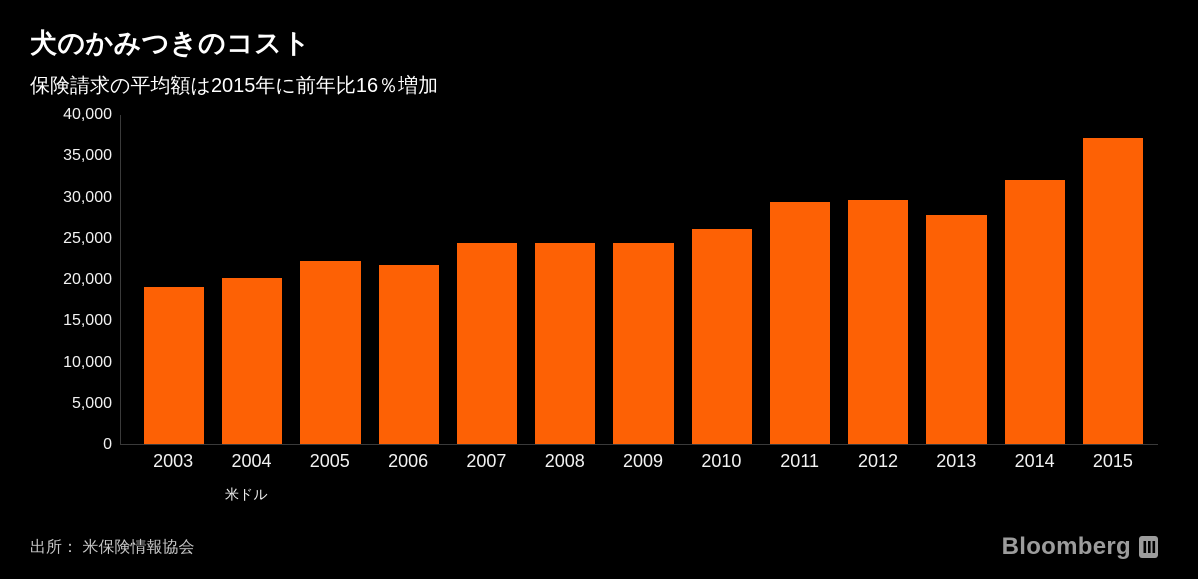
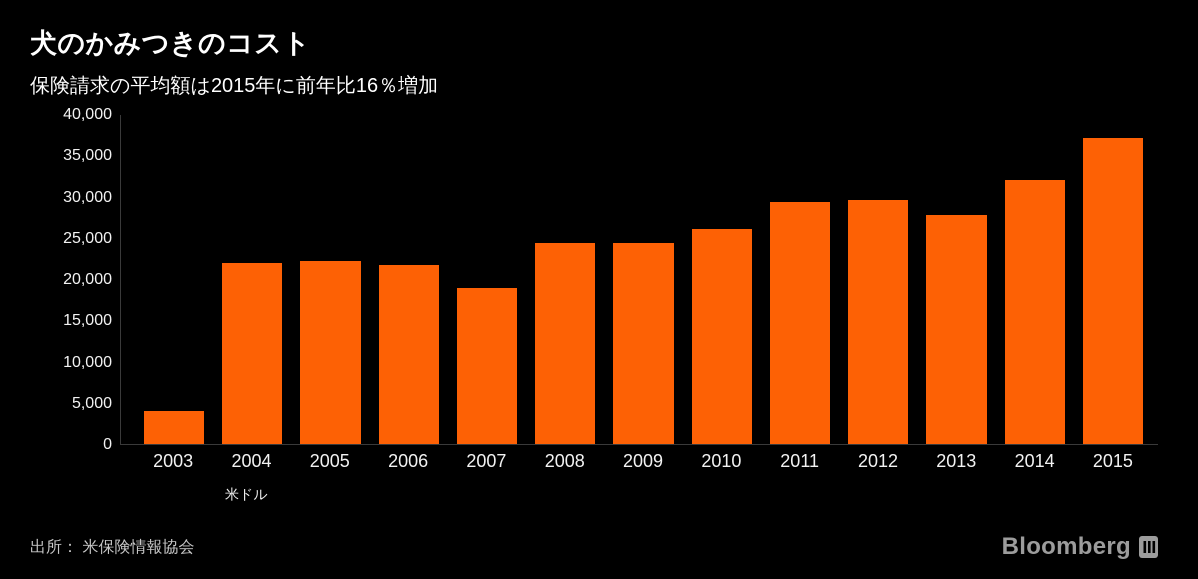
2003: 19000 -> 4000
2004: 20000 -> 22000
2007: 24000 -> 19000
